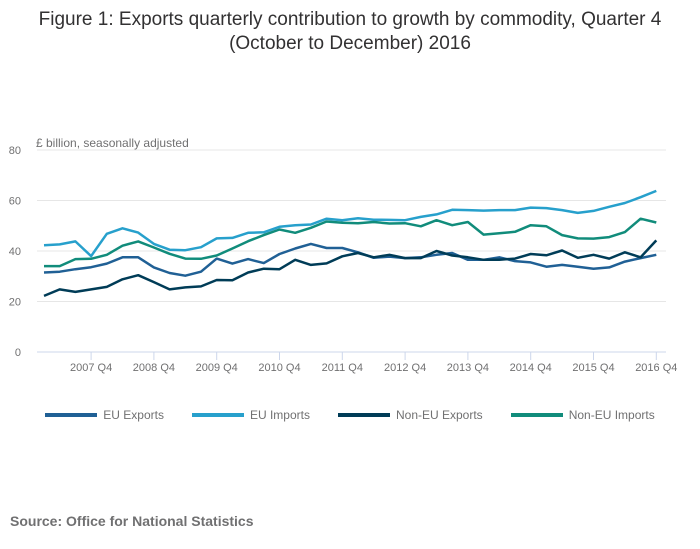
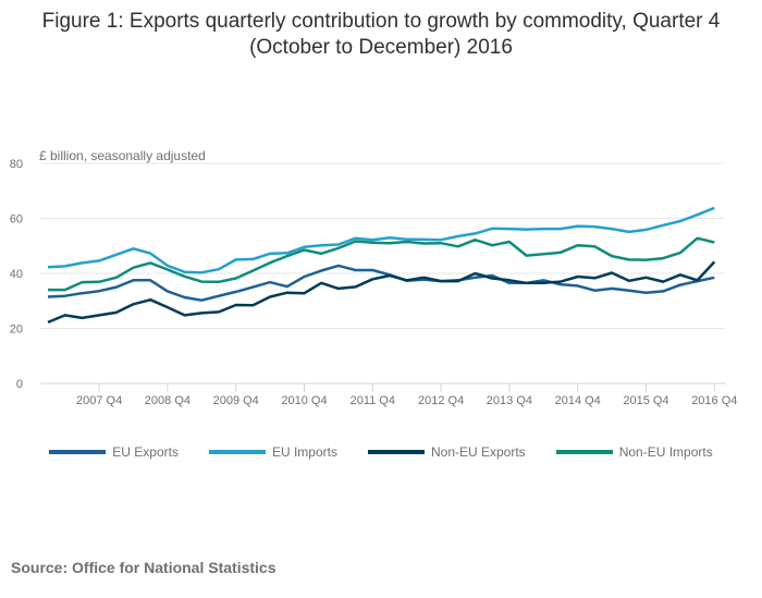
EU Imports/2007 Q4: 38 -> 45
EU Exports/2009 Q4: 37 -> 33
